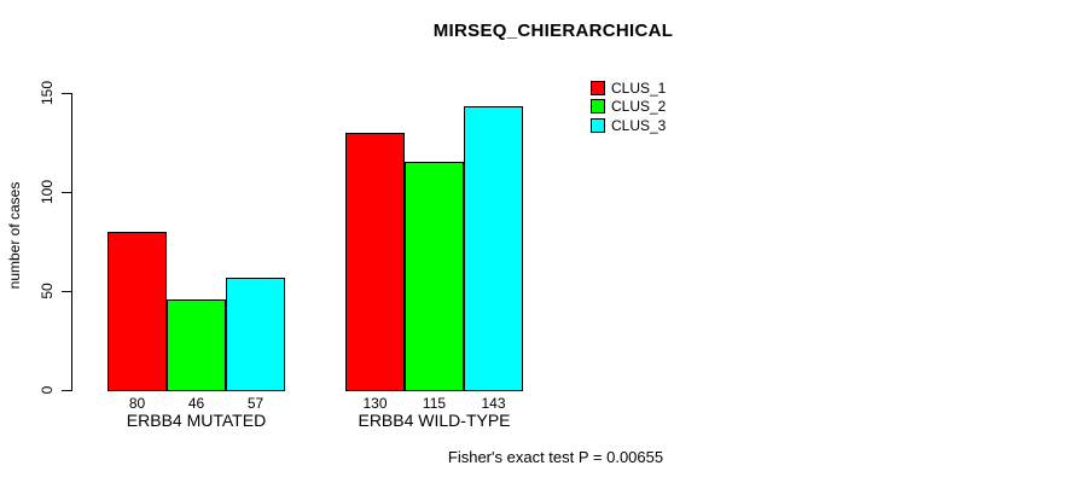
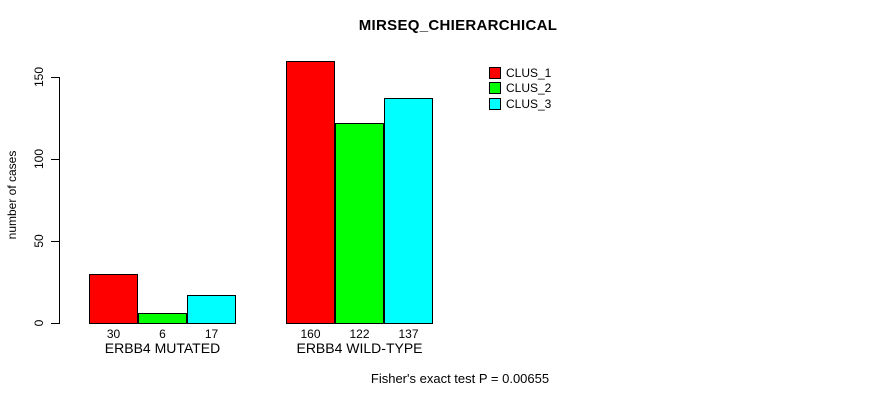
CLUS_1/ERBB4 MUTATED: 80 -> 30
CLUS_2/ERBB4 MUTATED: 46 -> 6
CLUS_3/ERBB4 MUTATED: 57 -> 17
CLUS_1/ERBB4 WILD-TYPE: 130 -> 160
CLUS_2/ERBB4 WILD-TYPE: 115 -> 122
CLUS_3/ERBB4 WILD-TYPE: 143 -> 137
